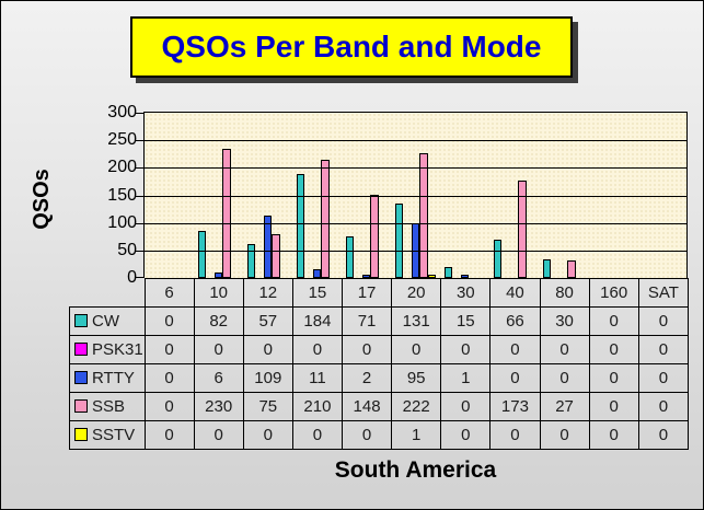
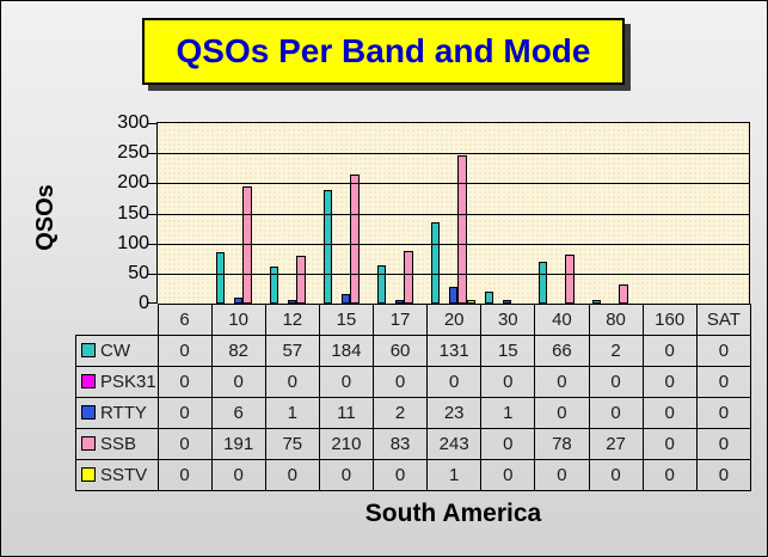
SSB/10: 230 -> 191
RTTY/12: 109 -> 1
CW/17: 71 -> 60
SSB/17: 148 -> 83
RTTY/20: 95 -> 23
SSB/20: 222 -> 243
SSB/40: 173 -> 78
CW/80: 30 -> 2
